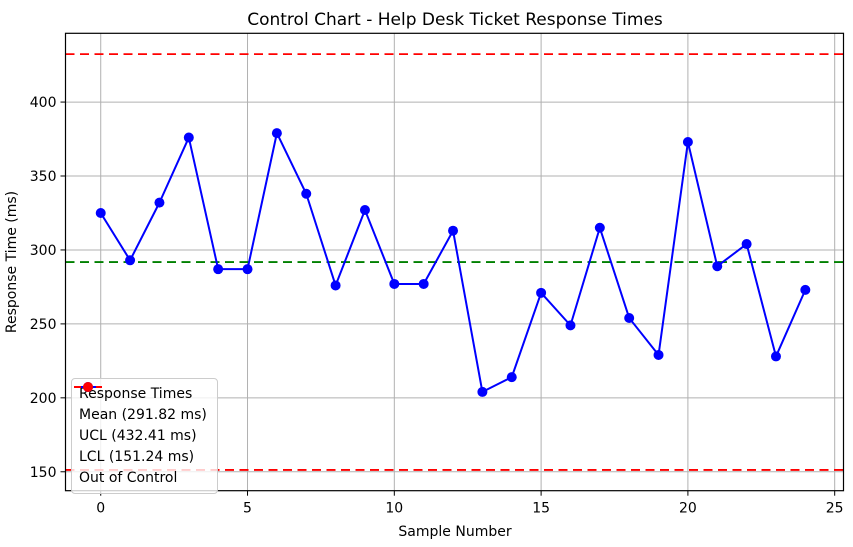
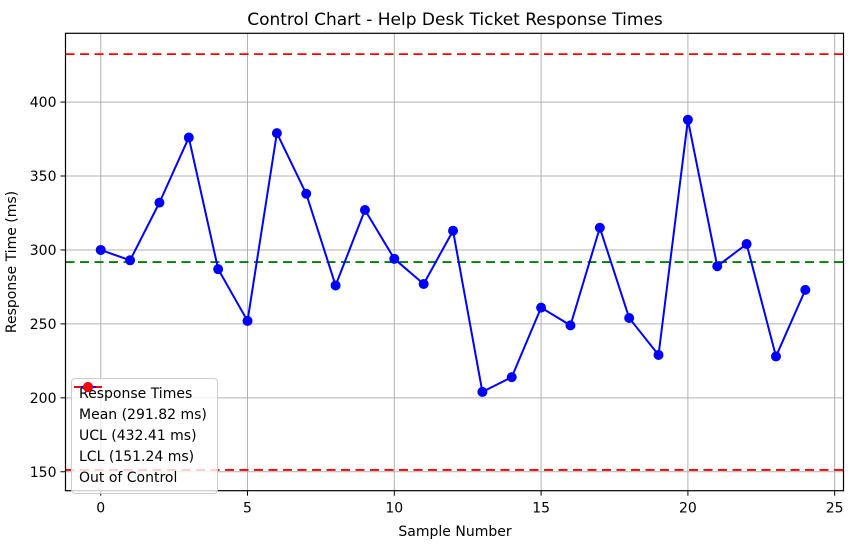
0: 325 -> 300
5: 287 -> 252
10: 277 -> 294
15: 271 -> 261
20: 373 -> 388
